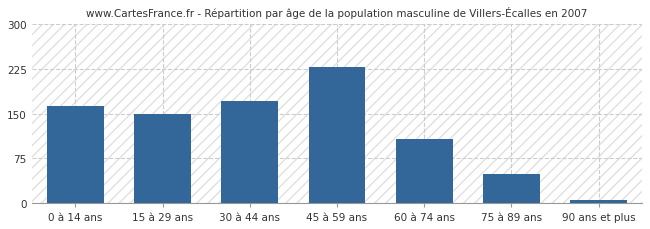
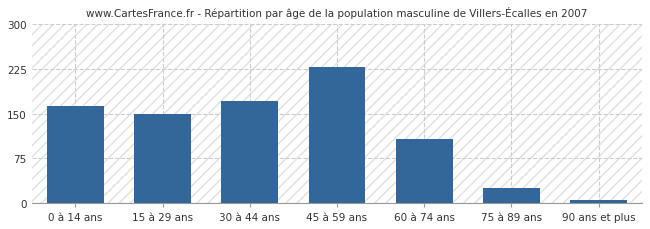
75 à 89 ans: 48 -> 25
